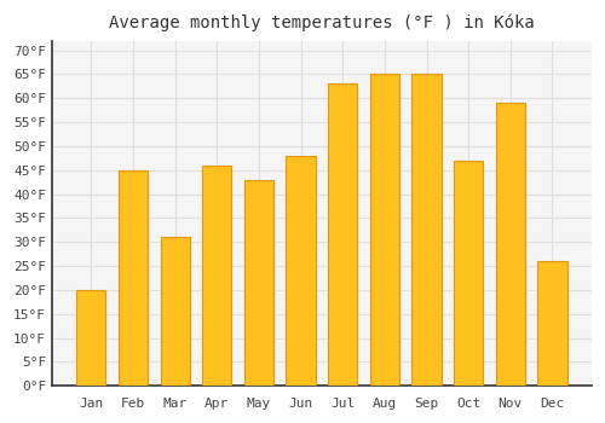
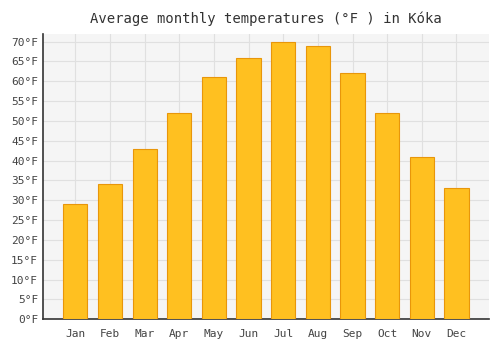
Jan: 20°F -> 29°F
Feb: 45°F -> 34°F
Mar: 31°F -> 43°F
Apr: 46°F -> 52°F
May: 43°F -> 61°F
Jun: 48°F -> 66°F
Jul: 63°F -> 70°F
Aug: 65°F -> 69°F
Sep: 65°F -> 62°F
Oct: 47°F -> 52°F
Nov: 59°F -> 41°F
Dec: 26°F -> 33°F
